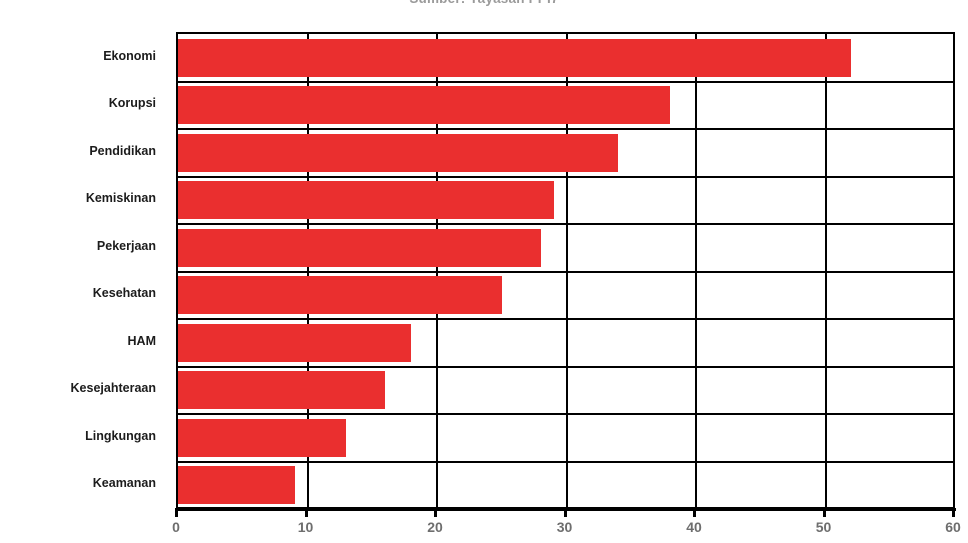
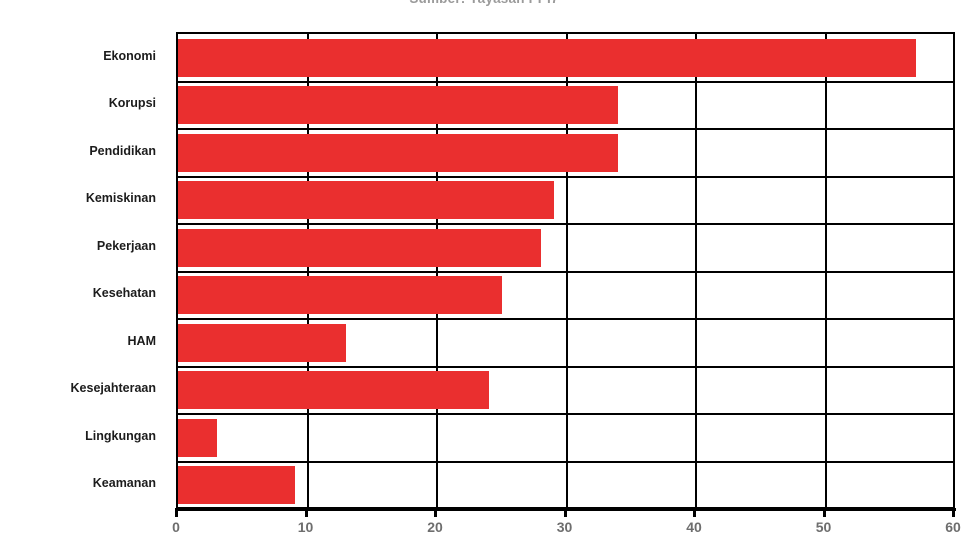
Ekonomi: 52 -> 57
Korupsi: 38 -> 34
HAM: 18 -> 13
Kesejahteraan: 16 -> 24
Lingkungan: 13 -> 3
